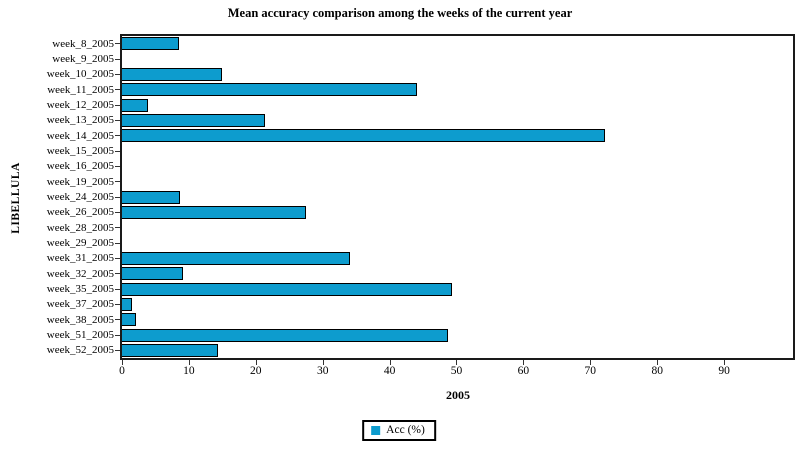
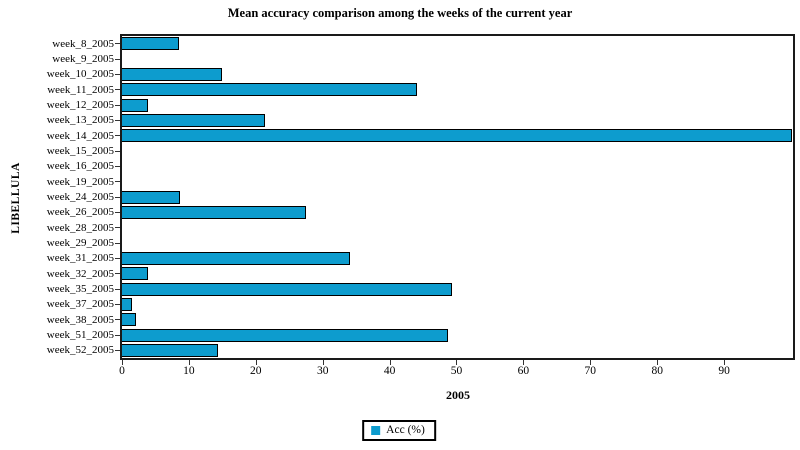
week_14_2005: 72 -> 100
week_32_2005: 9 -> 4
